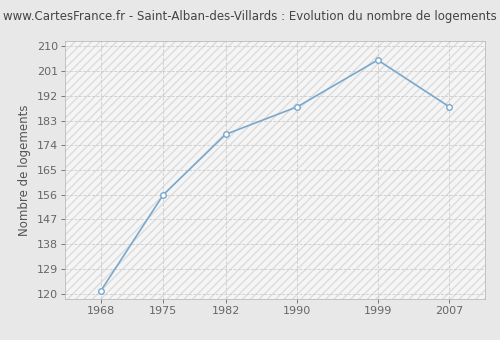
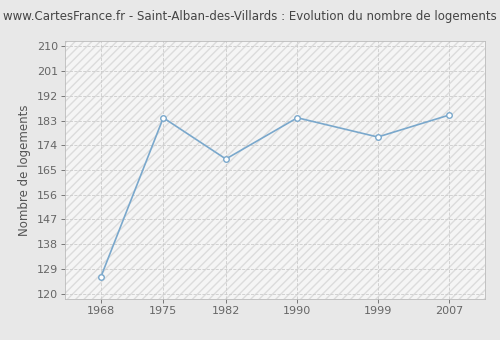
1968: 121 -> 126
1975: 156 -> 184
1982: 178 -> 169
1990: 188 -> 184
1999: 205 -> 177
2007: 188 -> 185
